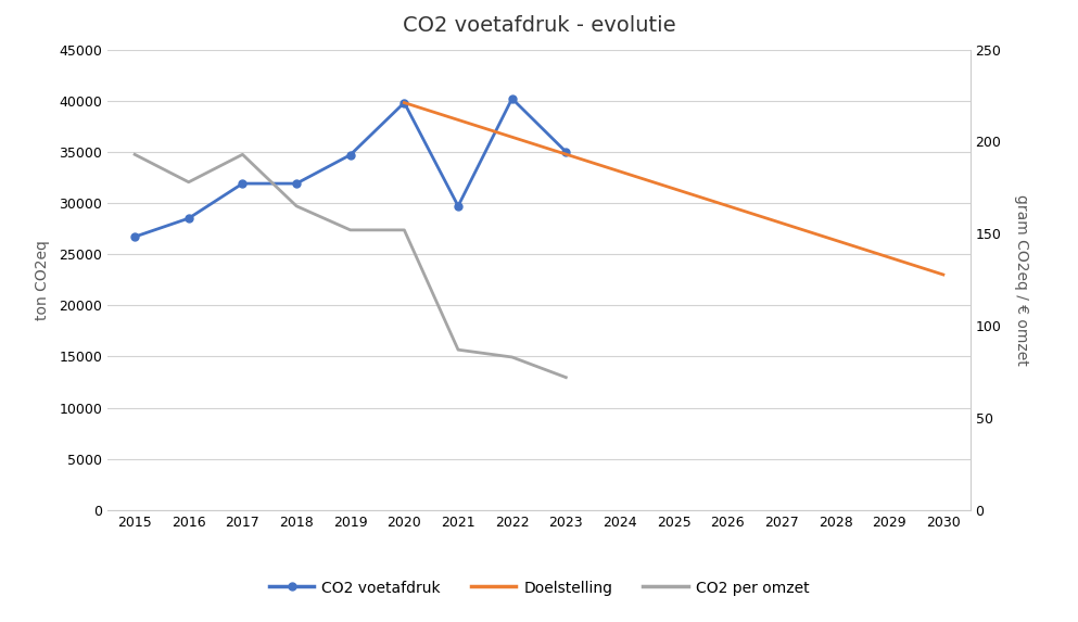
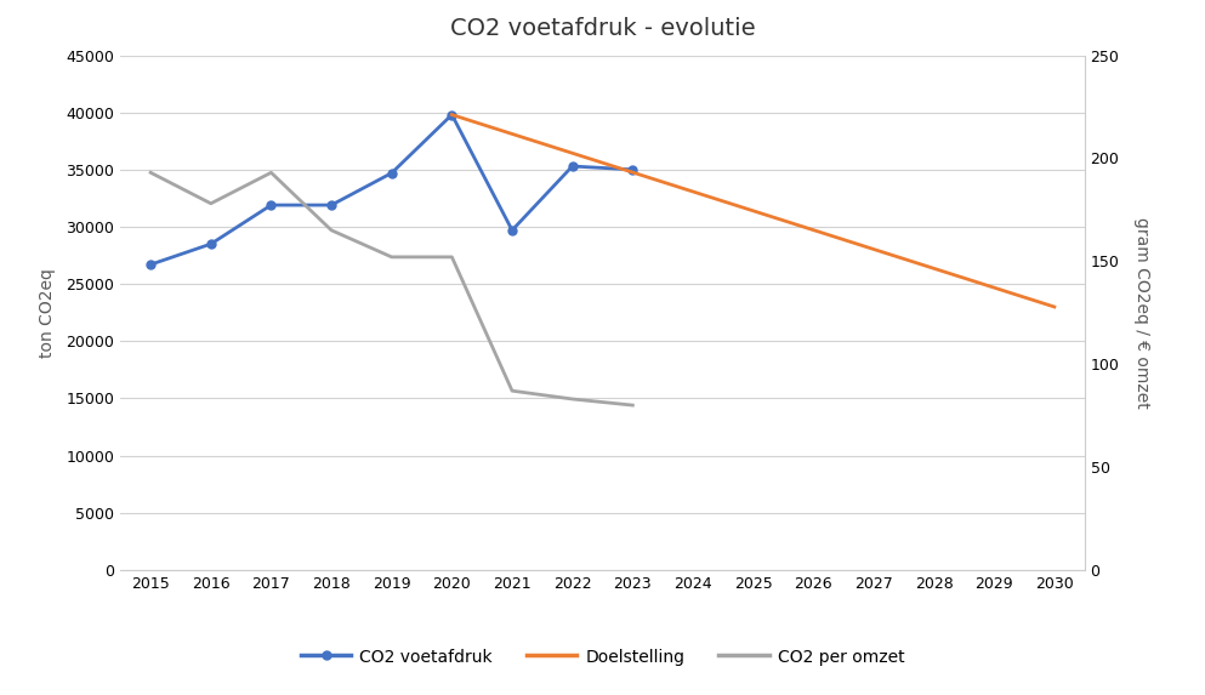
CO2 voetafdruk/2022: 40200 -> 35300
CO2 per omzet/2023: 72 -> 80
